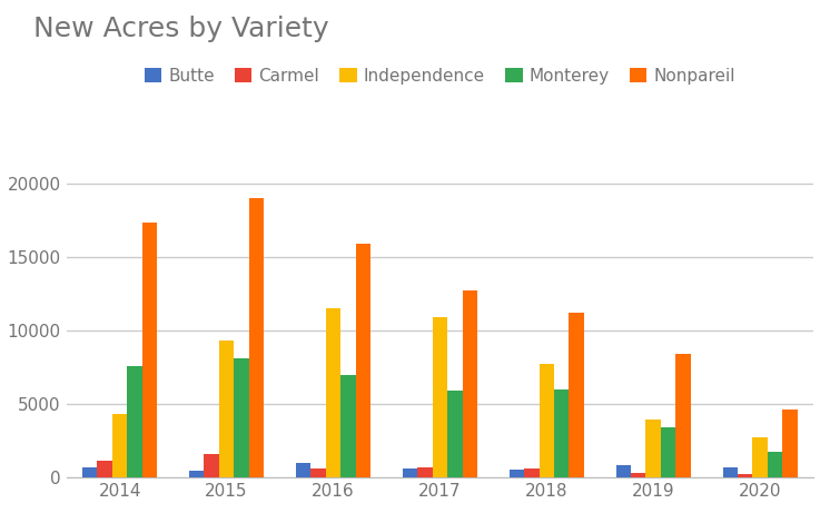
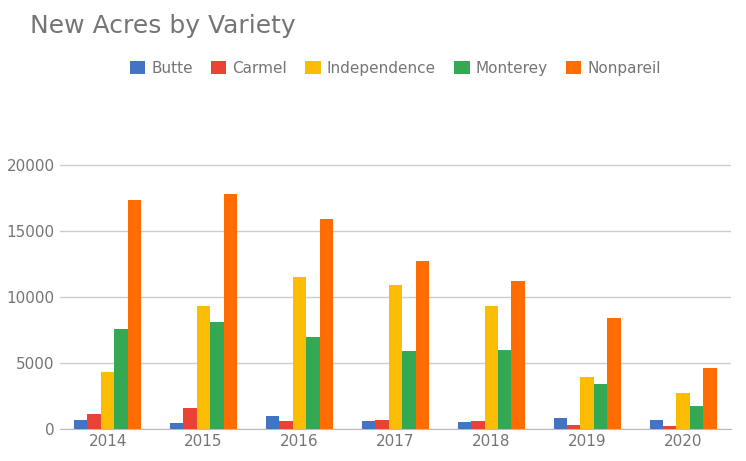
Nonpareil/2015: 19000 -> 17800
Independence/2018: 7700 -> 9300
